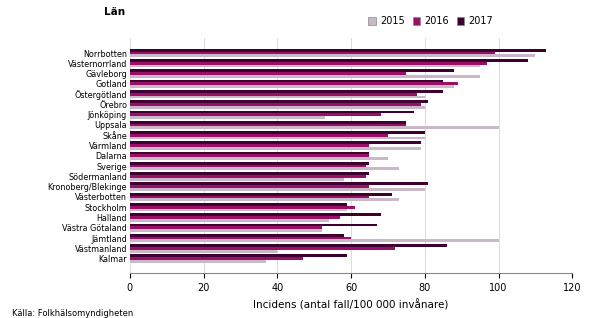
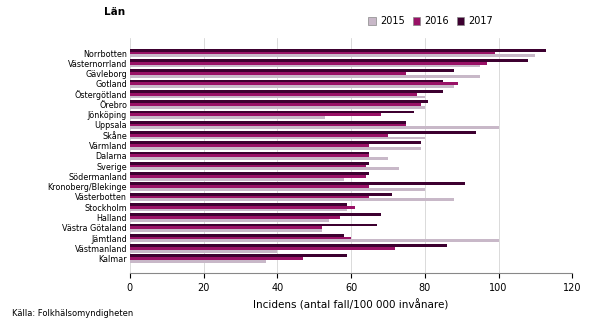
2017/Skåne: 80 -> 94
2017/Kronoberg/Blekinge: 81 -> 91
2015/Västerbotten: 73 -> 88
